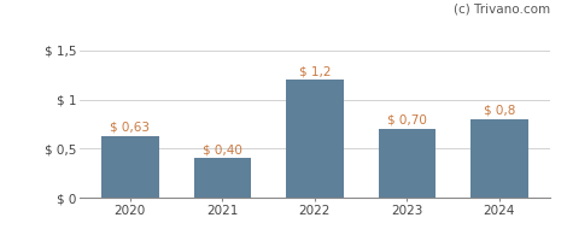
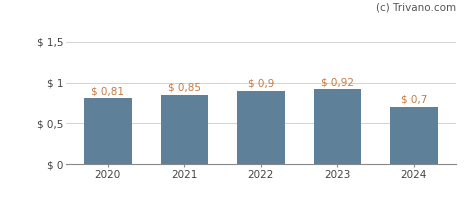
2020: 0,63 -> 0,81
2021: 0,40 -> 0,85
2022: 1,2 -> 0,9
2023: 0,70 -> 0,92
2024: 0,8 -> 0,7
